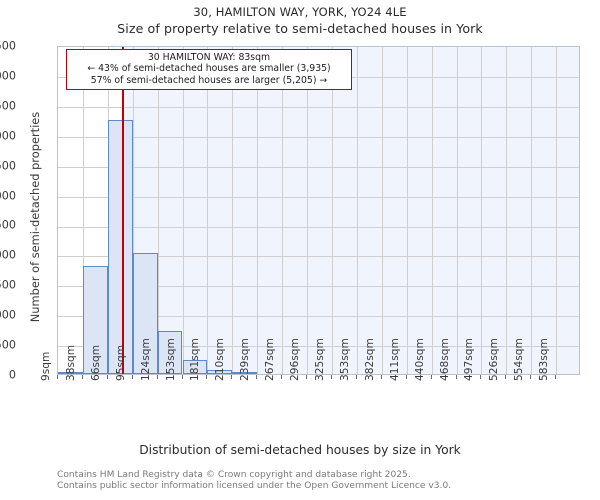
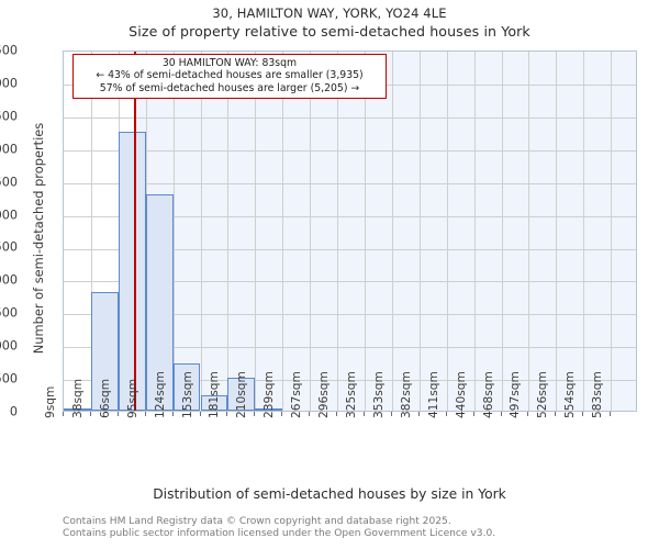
95sqm: 2000 -> 3300
181sqm: 100 -> 500
